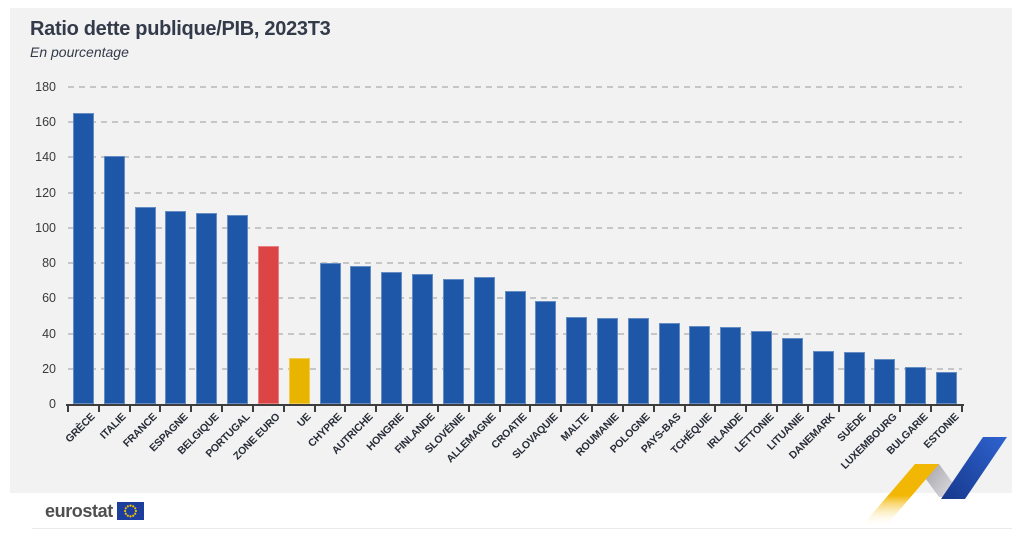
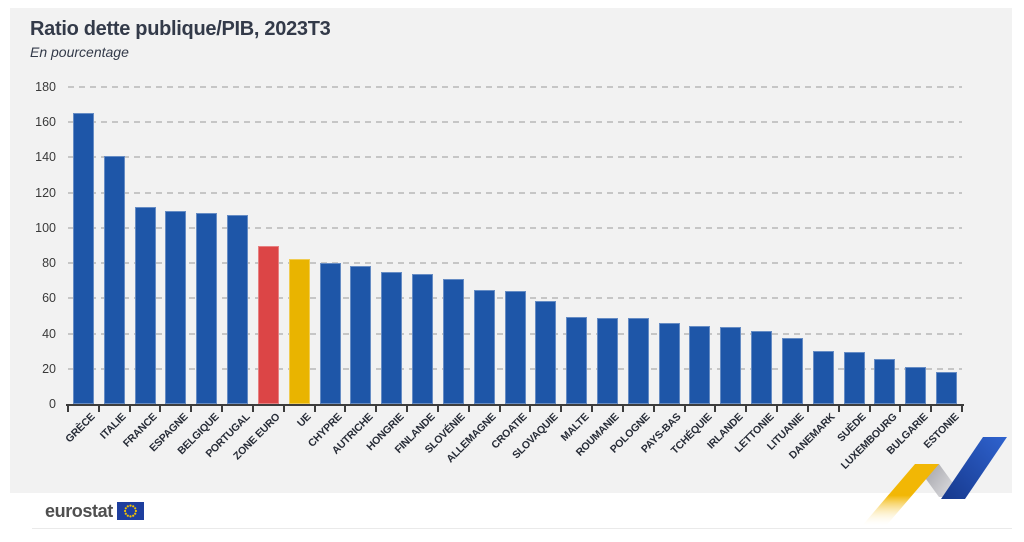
UE: 26 -> 83
ALLEMAGNE: 72 -> 65
